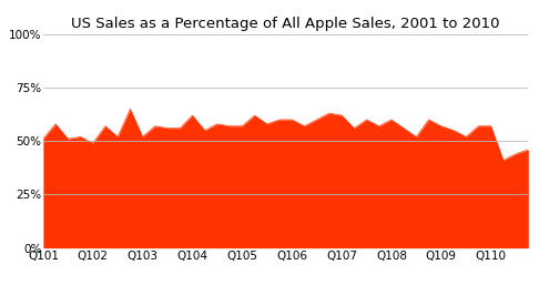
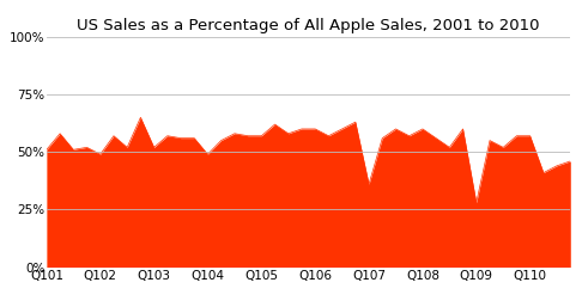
Q104: 62% -> 49%
Q107: 62% -> 36%
Q109: 57% -> 28%
